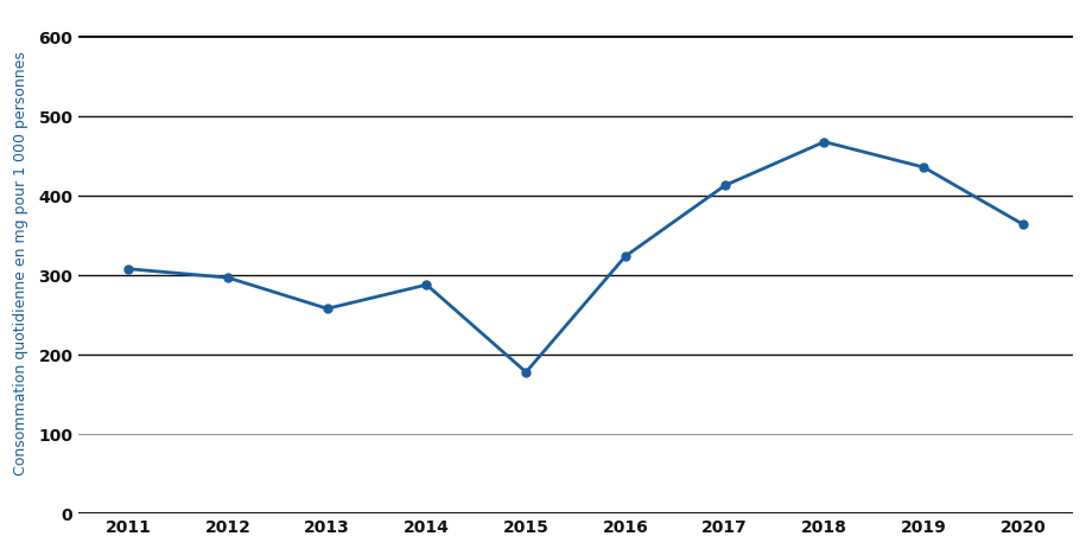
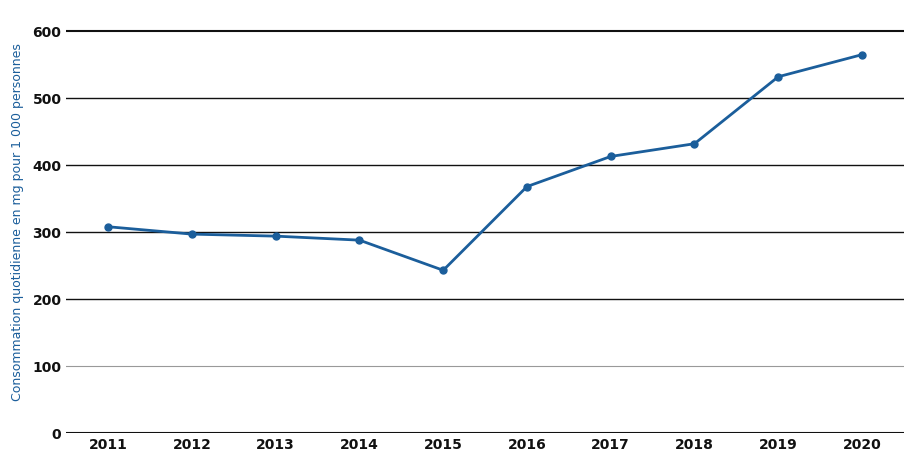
2013: 258 -> 294
2015: 178 -> 243
2016: 324 -> 368
2018: 468 -> 432
2019: 436 -> 532
2020: 364 -> 565
